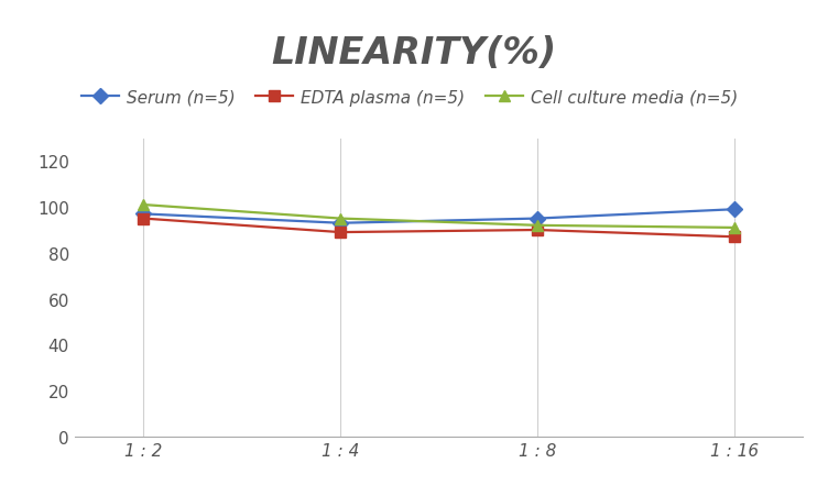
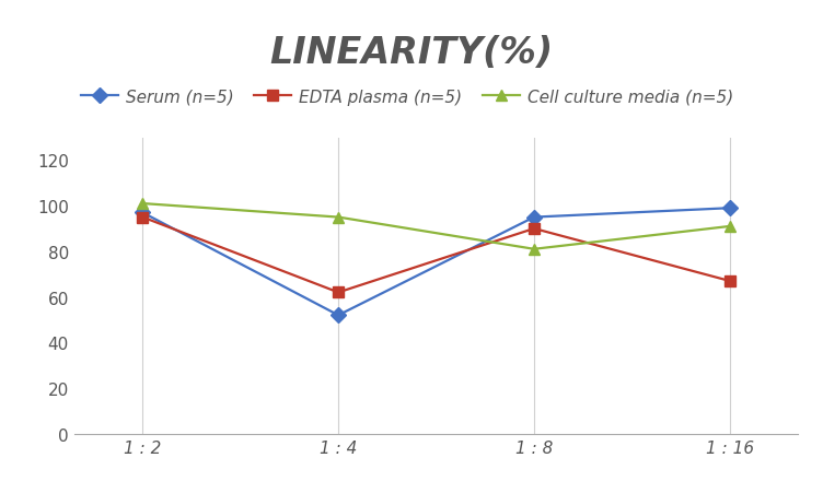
Serum (n=5)/1 : 4: 93 -> 52
EDTA plasma (n=5)/1 : 4: 89 -> 62
Cell culture media (n=5)/1 : 8: 92 -> 81
EDTA plasma (n=5)/1 : 16: 87 -> 67
